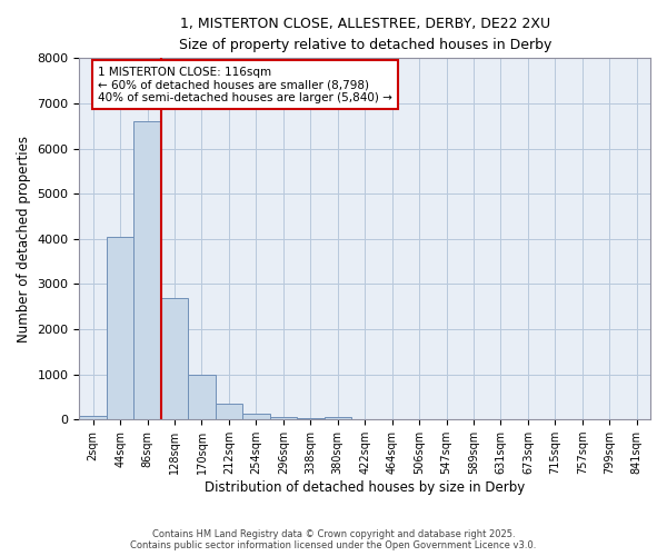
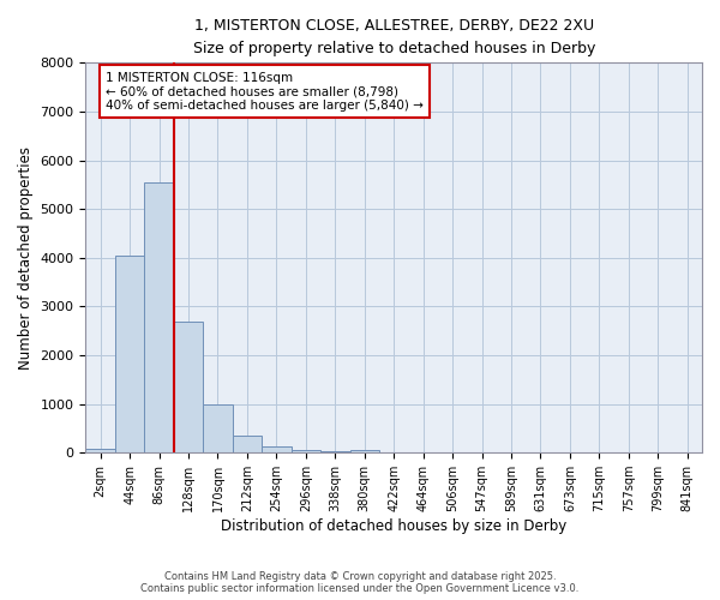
86sqm: 6600 -> 5550
